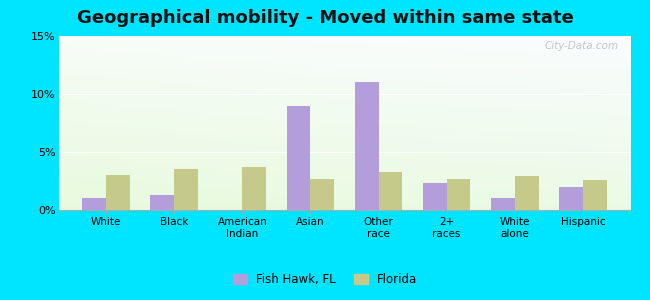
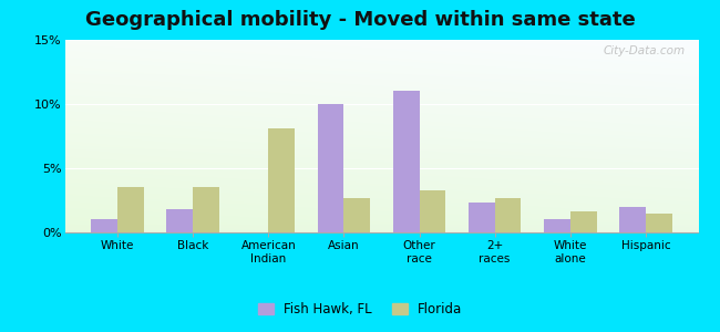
Florida/White: 3.0% -> 3.5%
Fish Hawk, FL/Black: 1.3% -> 1.8%
Florida/American Indian: 3.7% -> 8.1%
Fish Hawk, FL/Asian: 9.0% -> 10.0%
Florida/White alone: 2.9% -> 1.6%
Florida/Hispanic: 2.6% -> 1.5%
